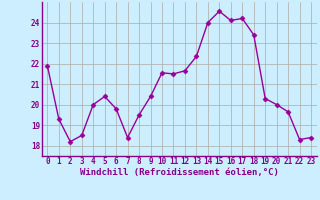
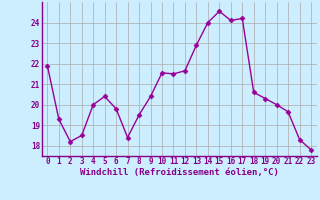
13: 22.35 -> 22.90
18: 23.40 -> 20.60
23: 18.40 -> 17.80
